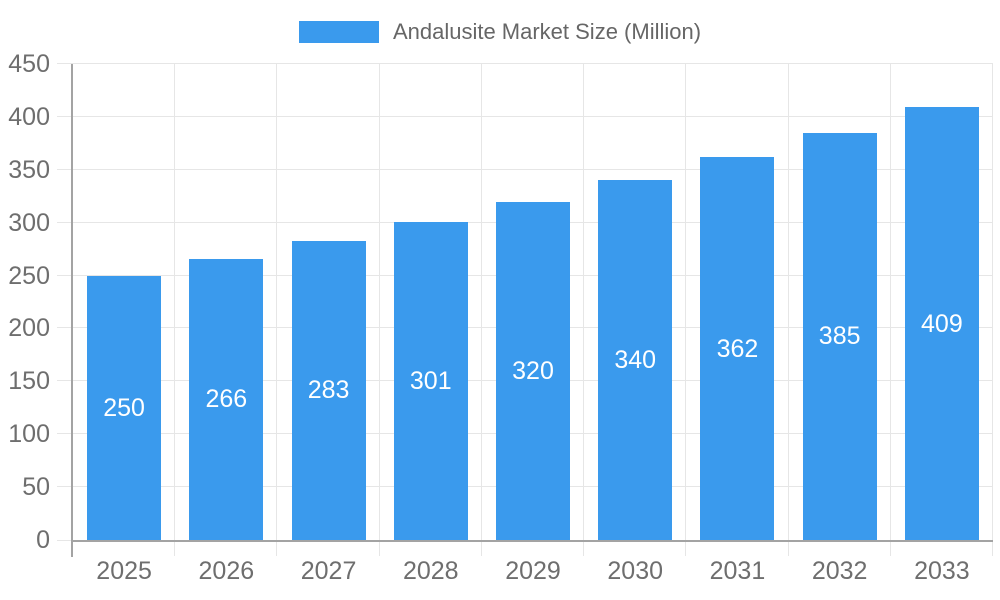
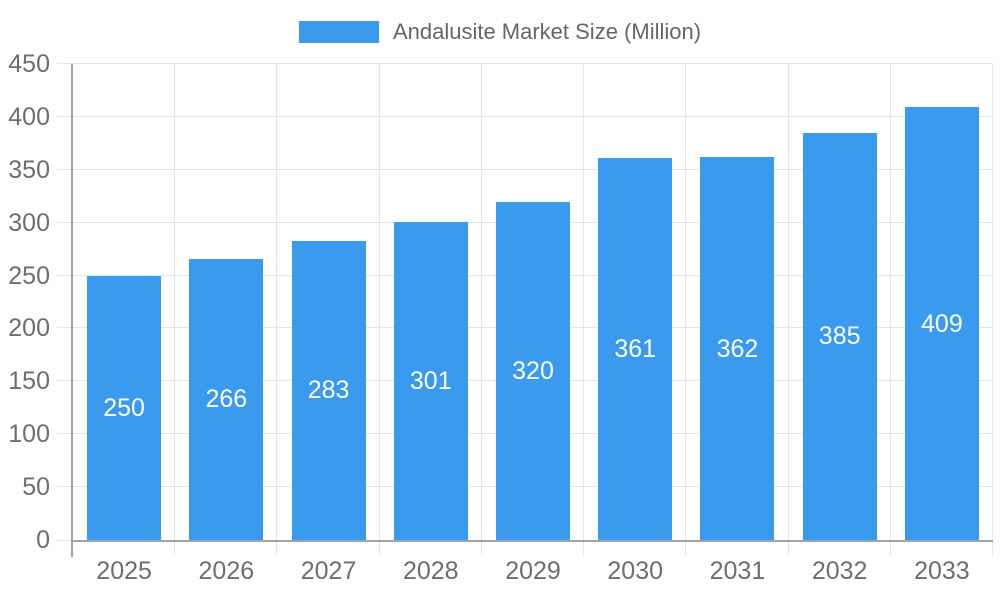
2030: 340 -> 361
